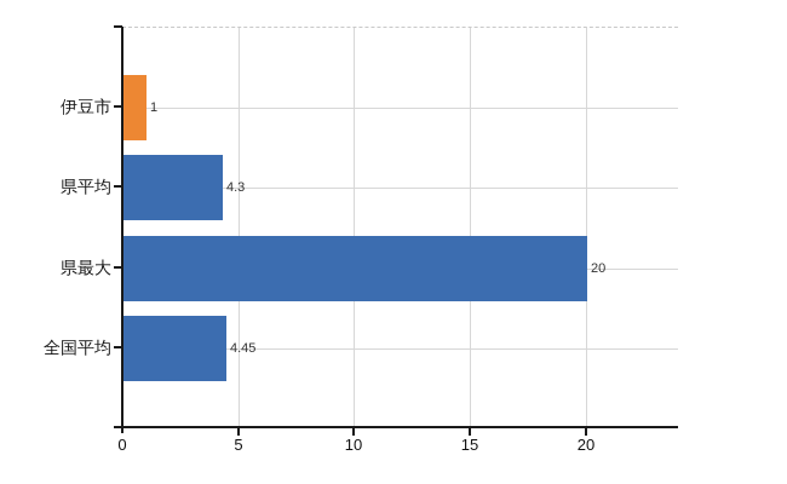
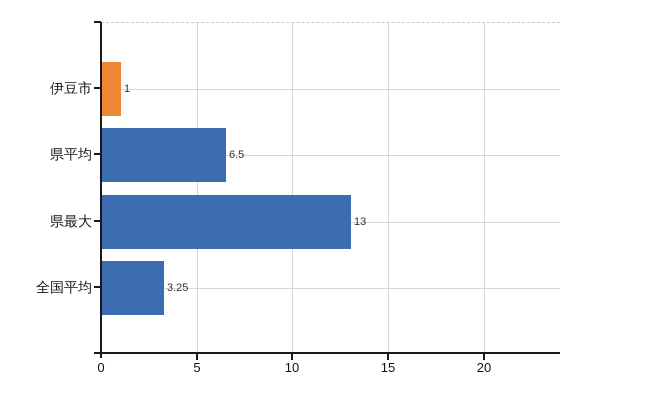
県平均: 4.3 -> 6.5
県最大: 20 -> 13
全国平均: 4.45 -> 3.25
